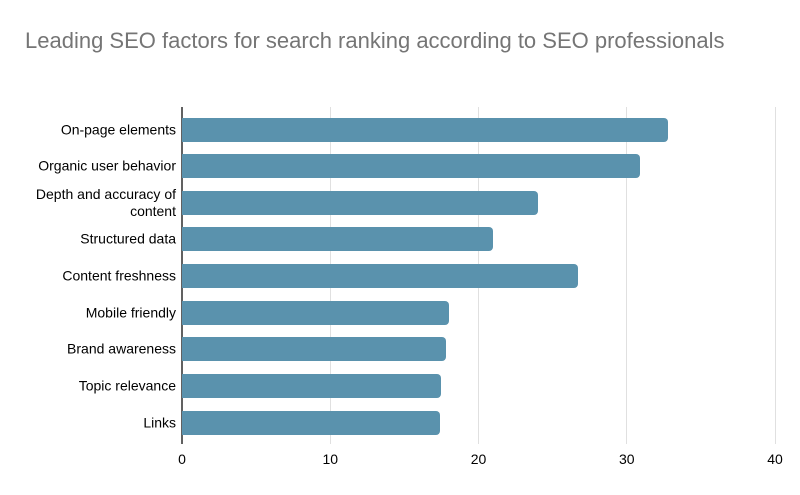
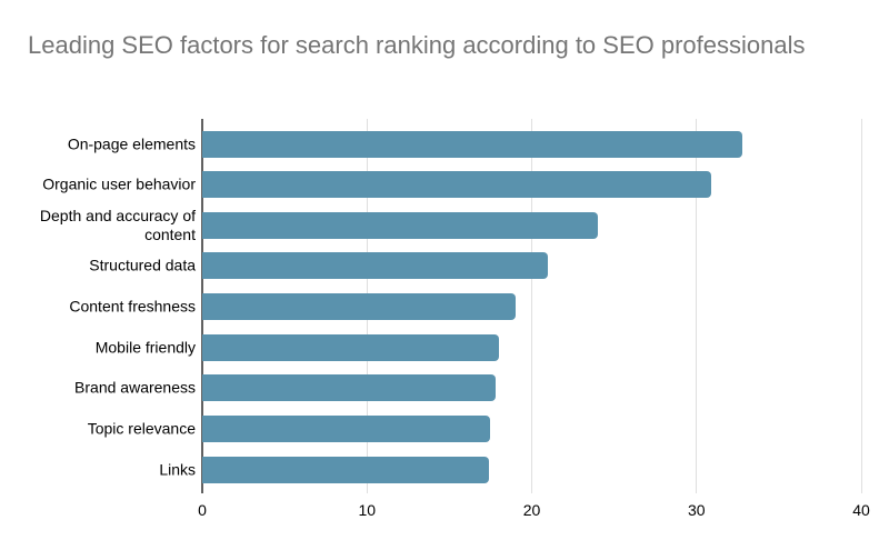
Content freshness: 26.7 -> 19.0
